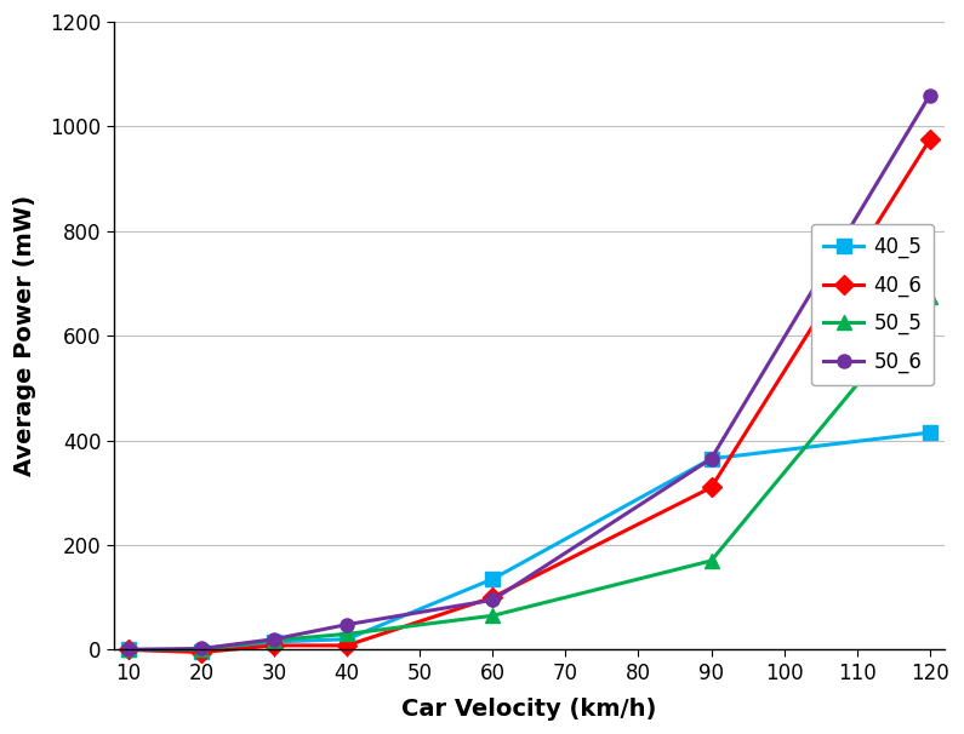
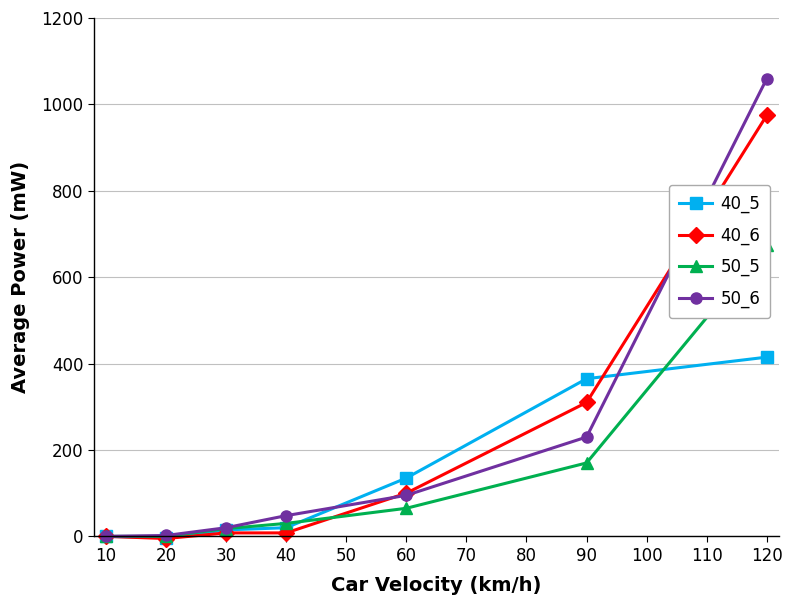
50_6/90: 365 -> 230
